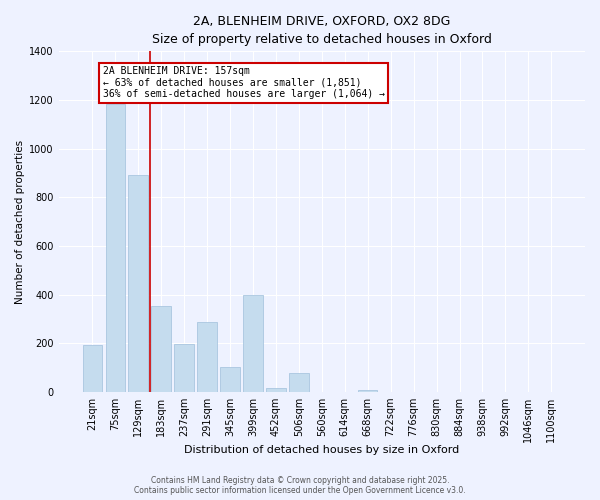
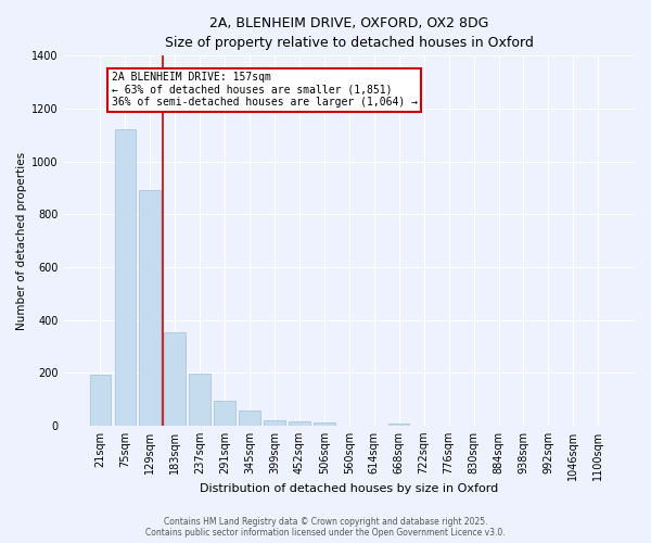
75sqm: 1185 -> 1120
291sqm: 290 -> 93
345sqm: 105 -> 58
399sqm: 400 -> 22
506sqm: 80 -> 12
